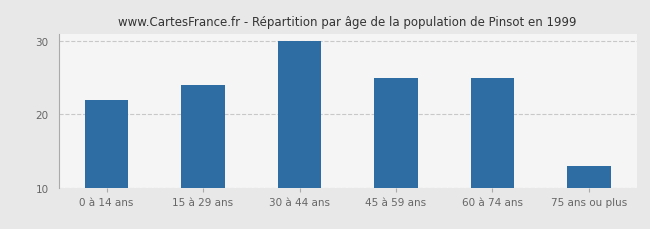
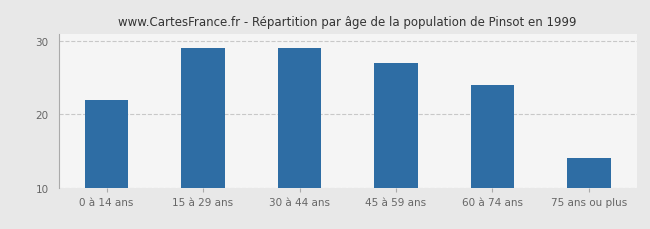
15 à 29 ans: 24 -> 29
30 à 44 ans: 30 -> 29
45 à 59 ans: 25 -> 27
60 à 74 ans: 25 -> 24
75 ans ou plus: 13 -> 14
